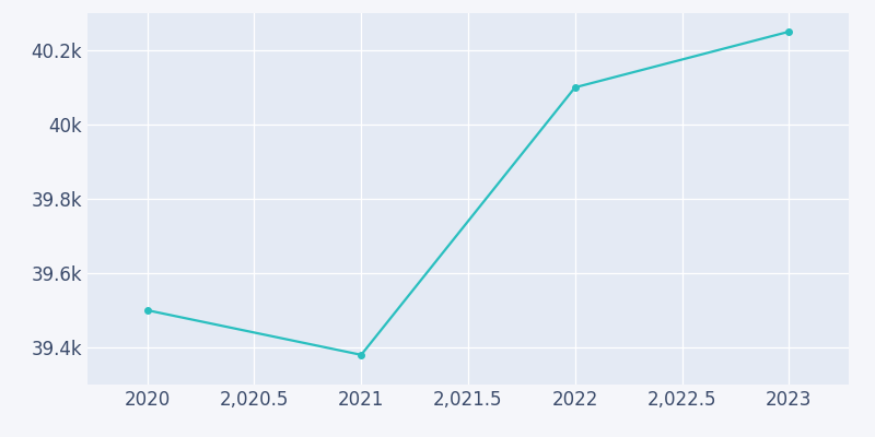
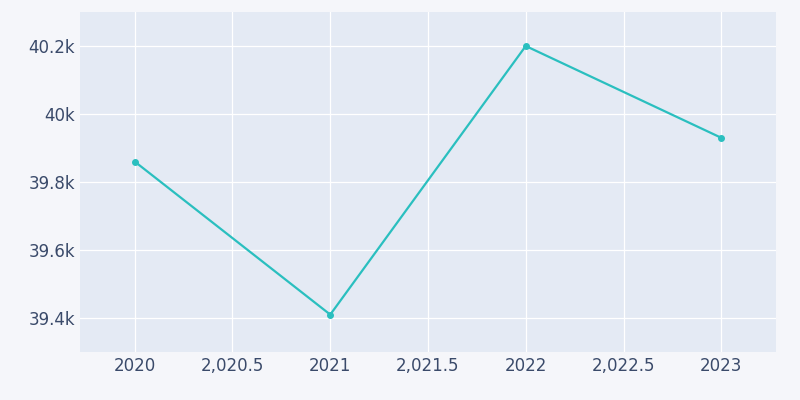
2020: 39.50k -> 39.86k
2021: 39.38k -> 39.41k
2022: 40.10k -> 40.20k
2023: 40.25k -> 39.93k
